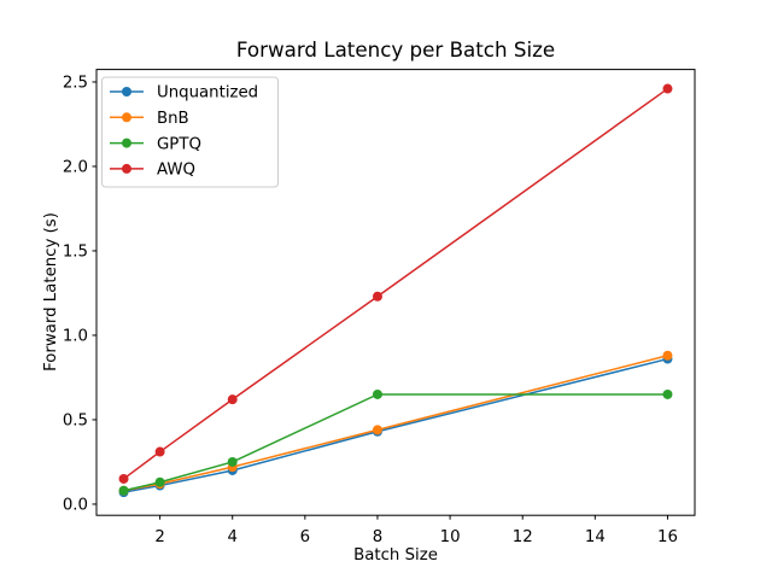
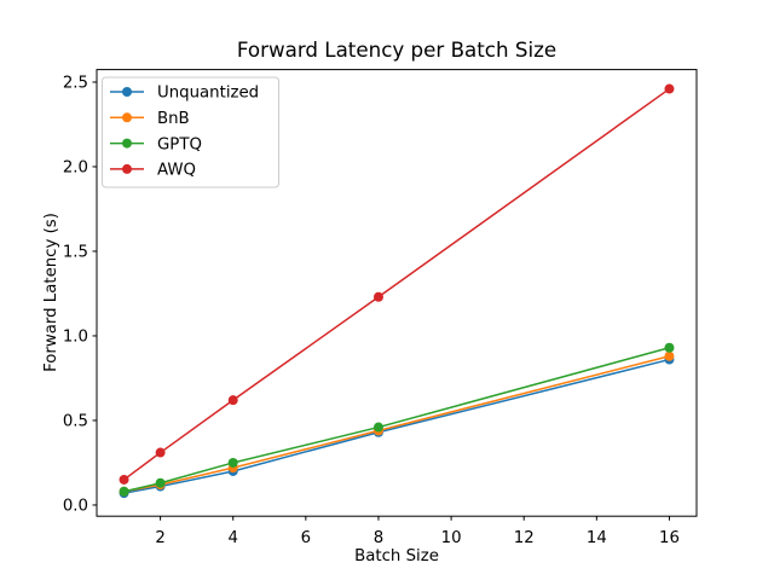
GPTQ/8: 0.65 -> 0.46
GPTQ/16: 0.65 -> 0.93
